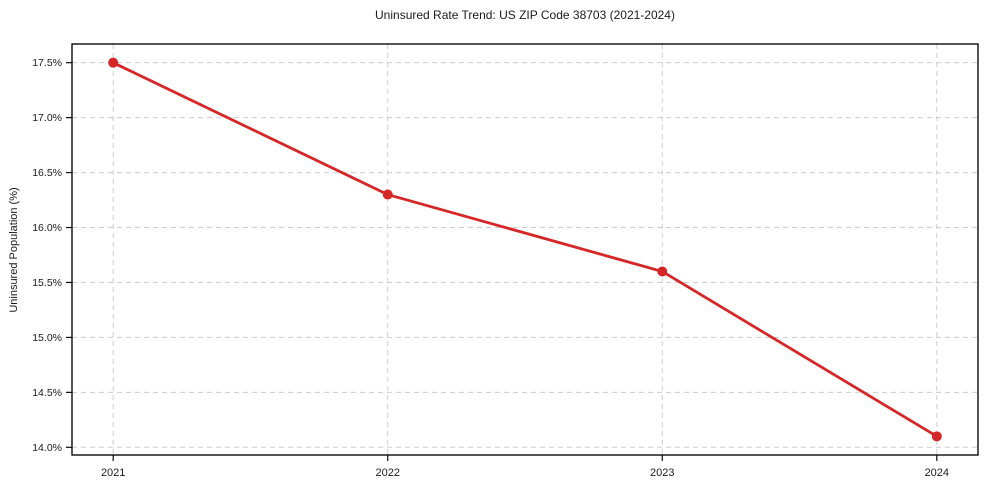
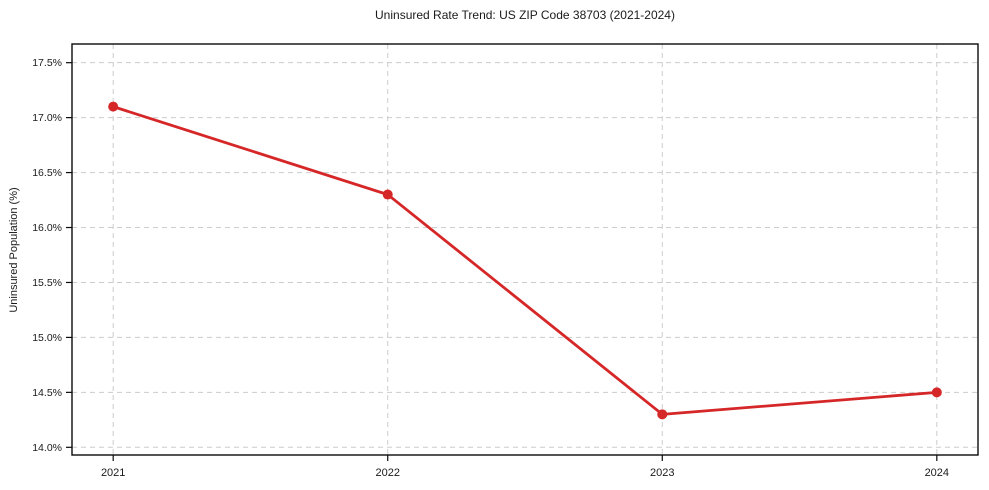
2021: 17.5% -> 17.1%
2023: 15.6% -> 14.3%
2024: 14.1% -> 14.5%
